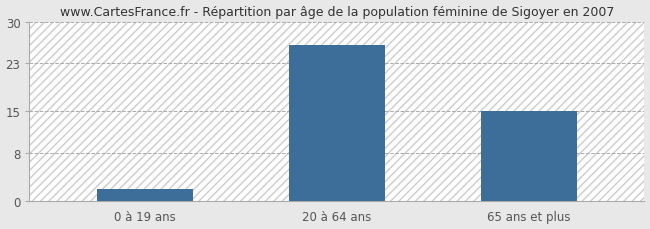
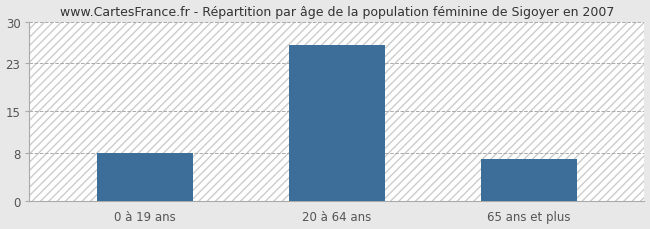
0 à 19 ans: 2 -> 8
65 ans et plus: 15 -> 7
